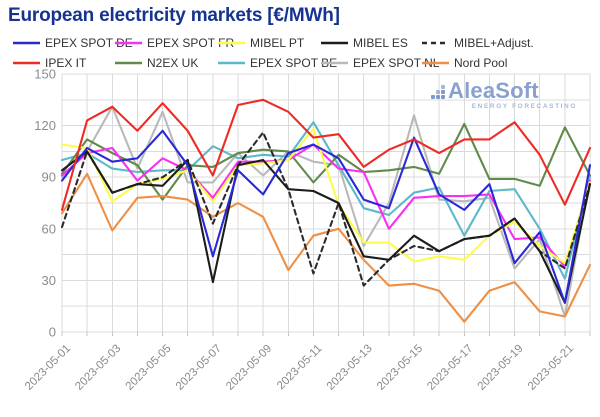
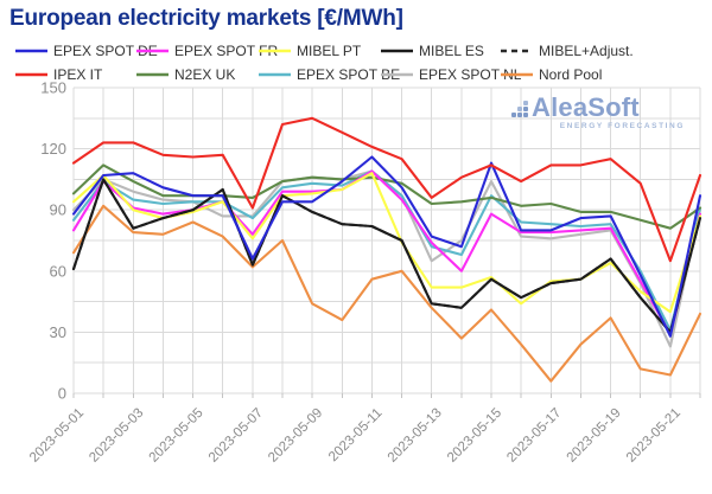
EPEX SPOT FR/2023-05-01: 91 -> 80
MIBEL PT/2023-05-01: 109 -> 94
MIBEL ES/2023-05-01: 94 -> 61
IPEX IT/2023-05-01: 71 -> 113
N2EX UK/2023-05-01: 92 -> 98
EPEX SPOT BE/2023-05-01: 100 -> 85
EPEX SPOT DE/2023-05-03: 99 -> 108
EPEX SPOT FR/2023-05-03: 107 -> 91
MIBEL PT/2023-05-03: 76 -> 90
IPEX IT/2023-05-03: 131 -> 123
EPEX SPOT NL/2023-05-03: 131 -> 99
Nord Pool/2023-05-03: 59 -> 79
EPEX SPOT DE/2023-05-05: 117 -> 97
EPEX SPOT FR/2023-05-05: 101 -> 90
MIBEL ES/2023-05-05: 85 -> 90
IPEX IT/2023-05-05: 133 -> 116
N2EX UK/2023-05-05: 77 -> 97
EPEX SPOT NL/2023-05-05: 128 -> 94
Nord Pool/2023-05-05: 79 -> 84
EPEX SPOT DE/2023-05-07: 44 -> 66
MIBEL ES/2023-05-07: 29 -> 63
EPEX SPOT BE/2023-05-07: 108 -> 86
Nord Pool/2023-05-07: 67 -> 62
EPEX SPOT DE/2023-05-09: 80 -> 94
MIBEL ES/2023-05-09: 100 -> 89
MIBEL+Adjust./2023-05-09: 116 -> 89
EPEX SPOT NL/2023-05-09: 91 -> 106
Nord Pool/2023-05-09: 67 -> 44
EPEX SPOT DE/2023-05-11: 109 -> 116
MIBEL PT/2023-05-11: 118 -> 108
MIBEL+Adjust./2023-05-11: 34 -> 82
IPEX IT/2023-05-11: 113 -> 121
N2EX UK/2023-05-11: 87 -> 106
EPEX SPOT BE/2023-05-11: 122 -> 109
EPEX SPOT NL/2023-05-11: 99 -> 109
EPEX SPOT FR/2023-05-13: 93 -> 74
MIBEL+Adjust./2023-05-13: 27 -> 44
EPEX SPOT NL/2023-05-13: 50 -> 65
EPEX SPOT FR/2023-05-15: 78 -> 88
MIBEL PT/2023-05-15: 41 -> 57
MIBEL+Adjust./2023-05-15: 50 -> 56
EPEX SPOT BE/2023-05-15: 81 -> 97
EPEX SPOT NL/2023-05-15: 126 -> 104
Nord Pool/2023-05-15: 28 -> 41
EPEX SPOT DE/2023-05-17: 71 -> 80
MIBEL PT/2023-05-17: 42 -> 55
N2EX UK/2023-05-17: 121 -> 93
EPEX SPOT BE/2023-05-17: 56 -> 83
EPEX SPOT DE/2023-05-19: 40 -> 87
EPEX SPOT FR/2023-05-19: 54 -> 81
IPEX IT/2023-05-19: 122 -> 115
EPEX SPOT NL/2023-05-19: 37 -> 80
Nord Pool/2023-05-19: 29 -> 37
EPEX SPOT DE/2023-05-21: 17 -> 28
EPEX SPOT FR/2023-05-21: 38 -> 29
MIBEL ES/2023-05-21: 17 -> 30
MIBEL+Adjust./2023-05-21: 37 -> 30
IPEX IT/2023-05-21: 74 -> 65
N2EX UK/2023-05-21: 119 -> 81
EPEX SPOT NL/2023-05-21: 9 -> 23
